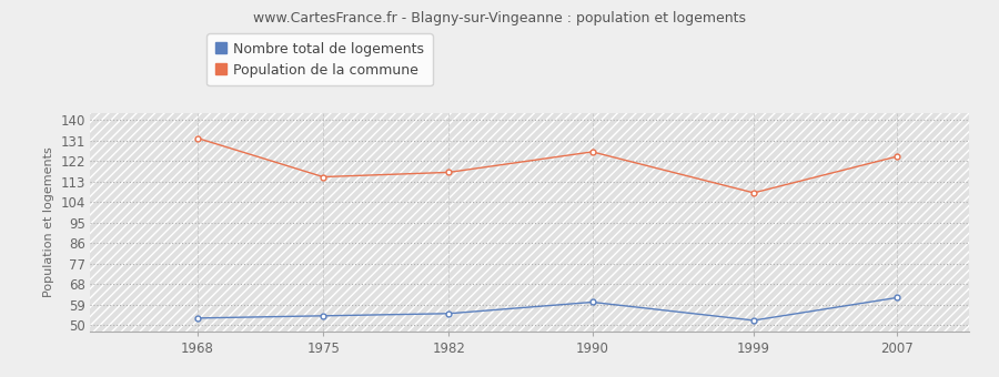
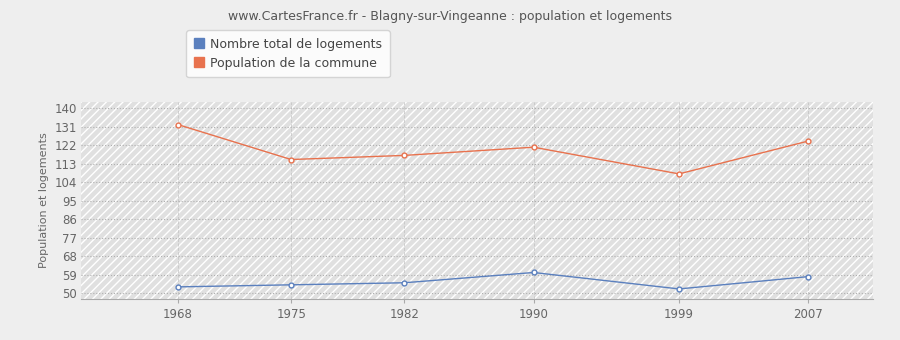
Population de la commune/1990: 126 -> 121
Nombre total de logements/2007: 62 -> 58
